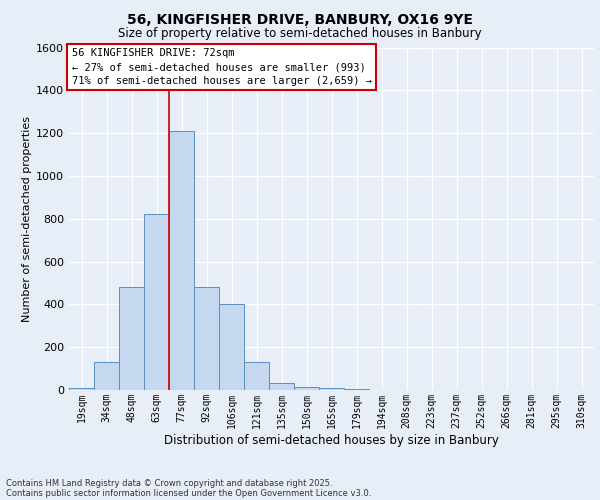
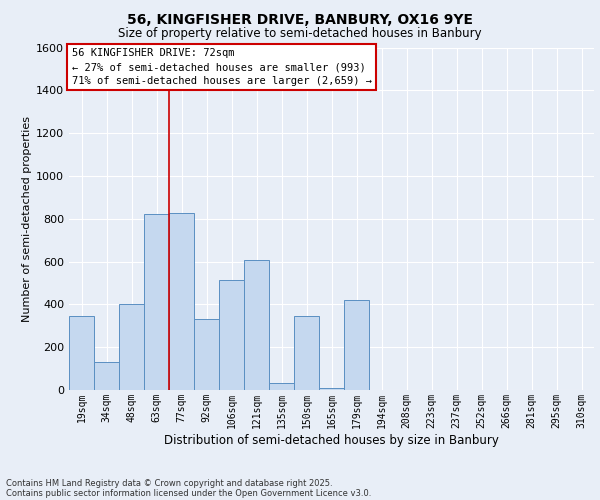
19sqm: 10 -> 345
48sqm: 480 -> 400
77sqm: 1210 -> 825
92sqm: 480 -> 330
106sqm: 400 -> 515
121sqm: 130 -> 605
150sqm: 15 -> 345
179sqm: 5 -> 420
